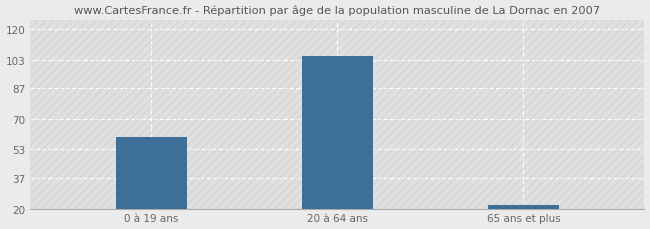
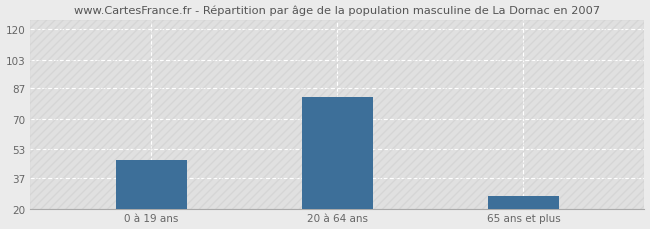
0 à 19 ans: 60 -> 47
20 à 64 ans: 105 -> 82
65 ans et plus: 22 -> 27
